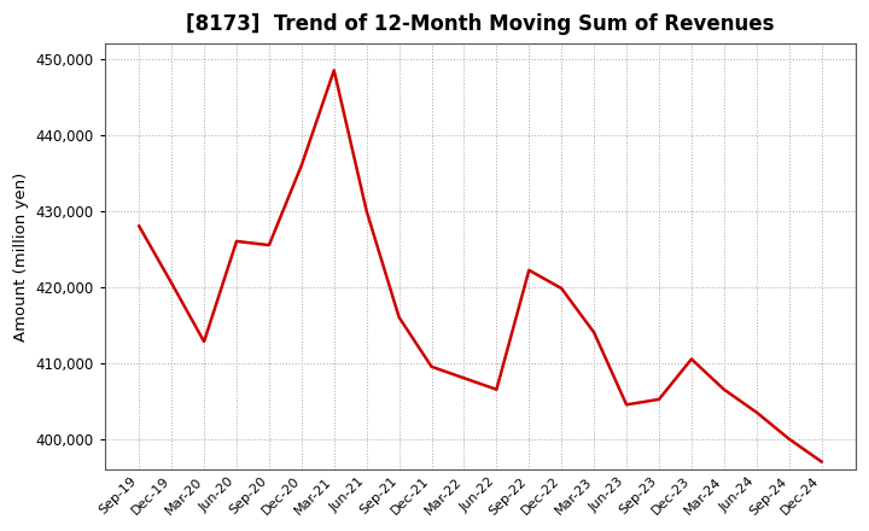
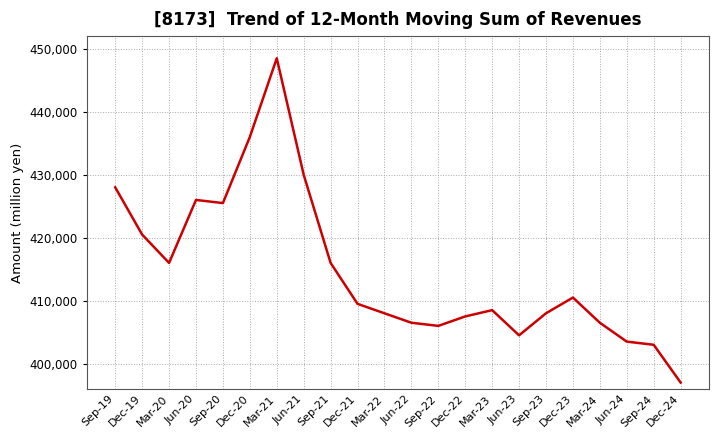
Mar-20: 412,800 -> 416,000
Sep-22: 422,200 -> 406,000
Dec-22: 419,800 -> 407,500
Mar-23: 414,000 -> 408,500
Sep-23: 405,200 -> 408,000
Sep-24: 400,000 -> 403,000
